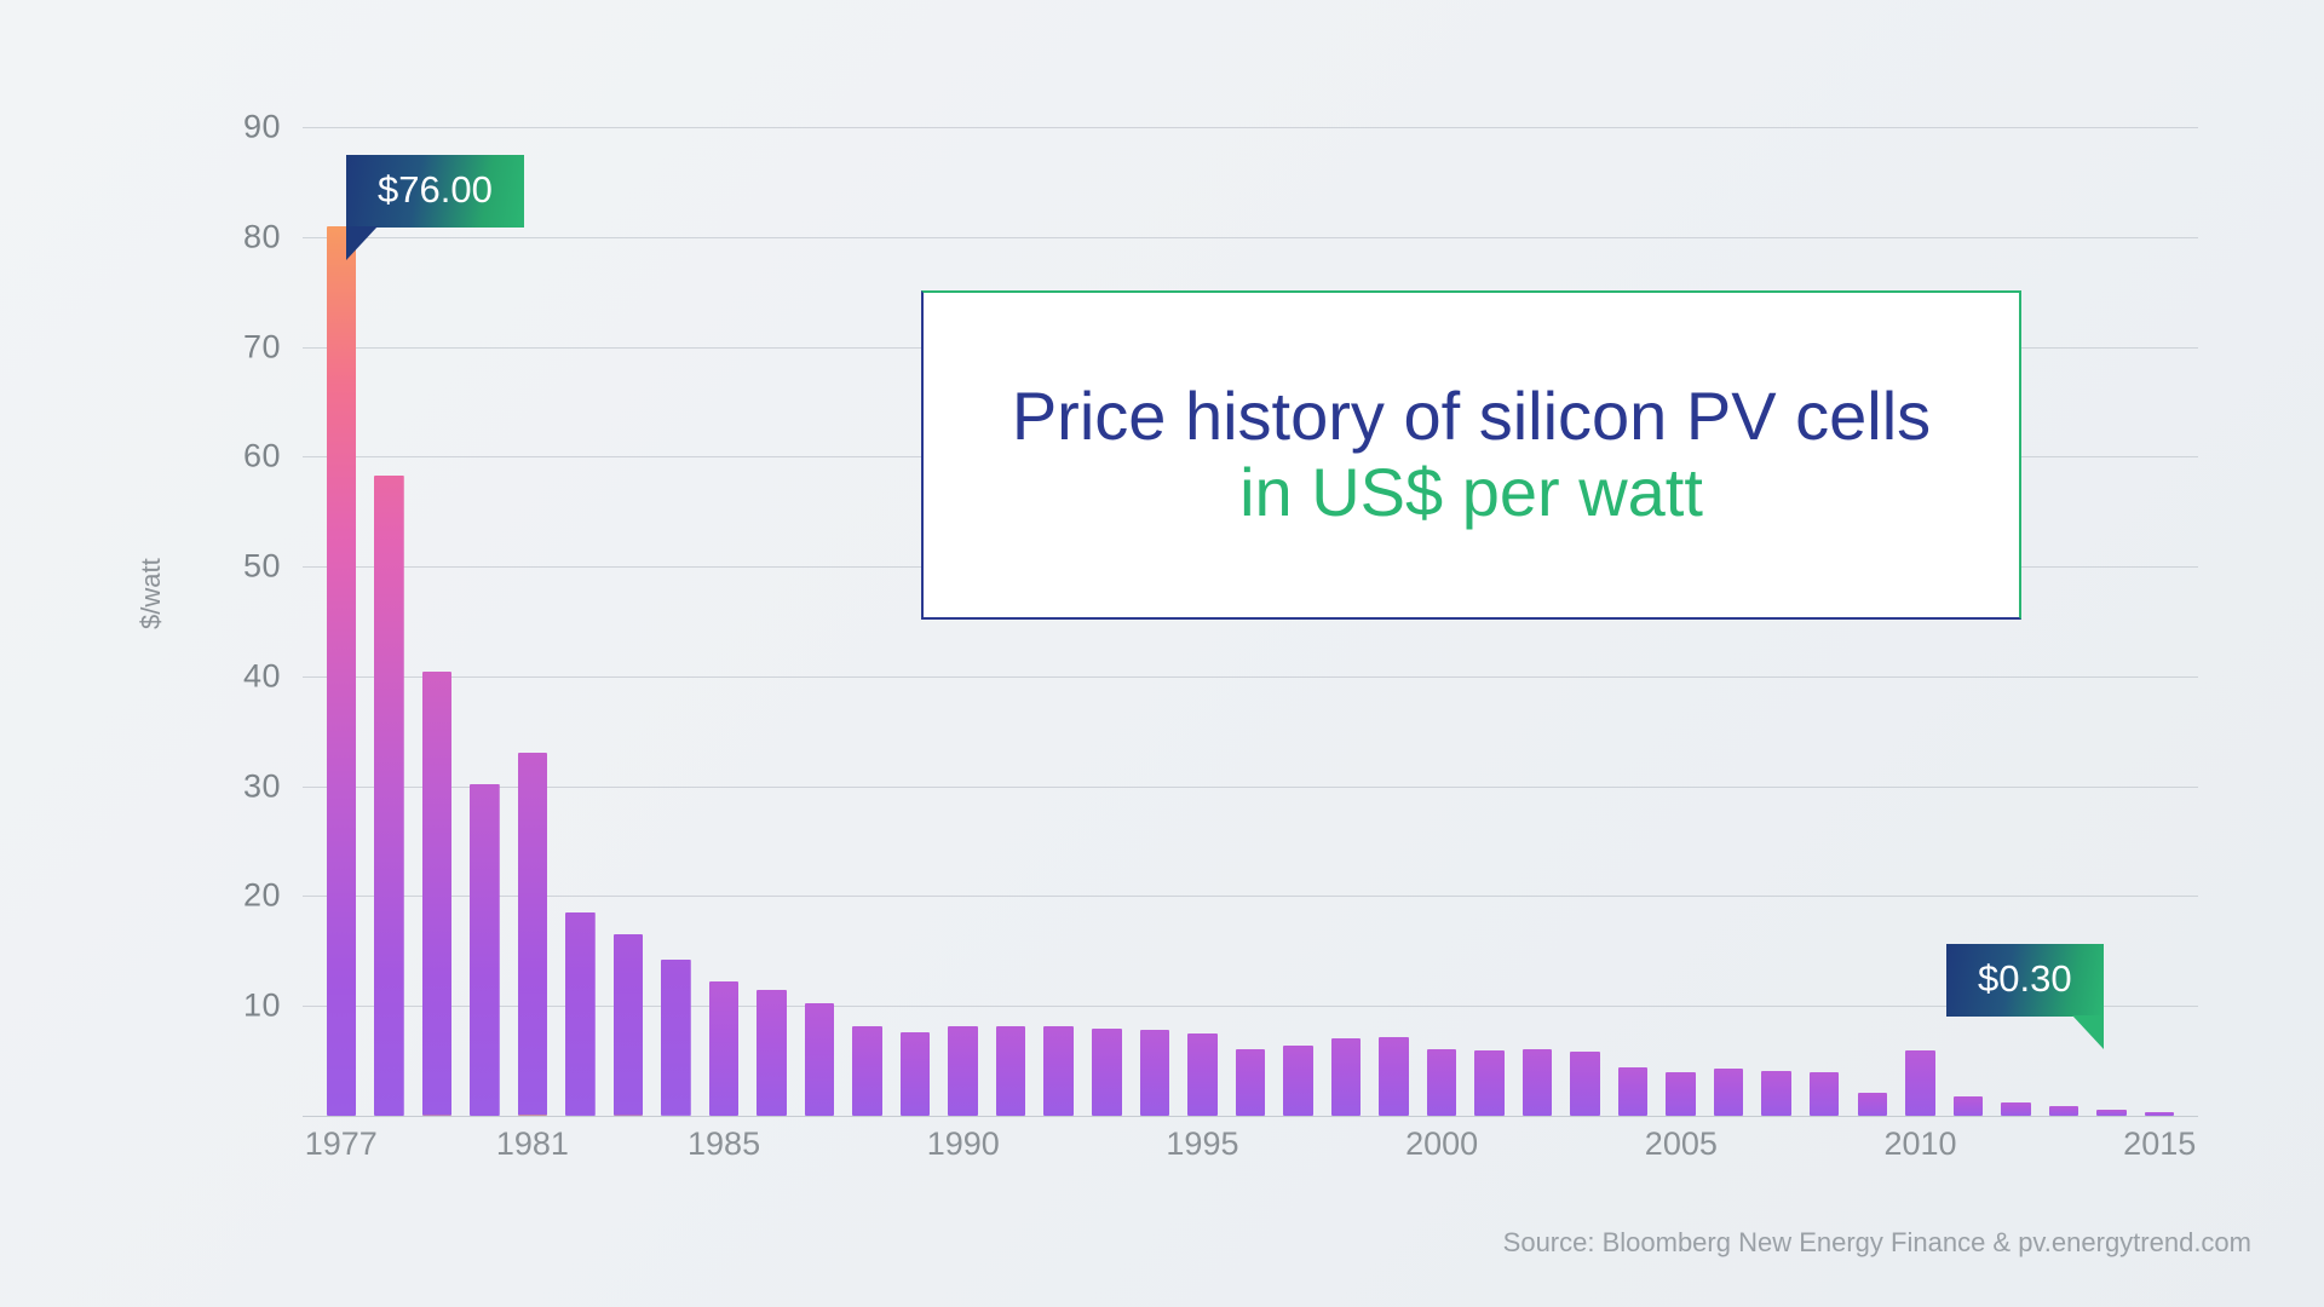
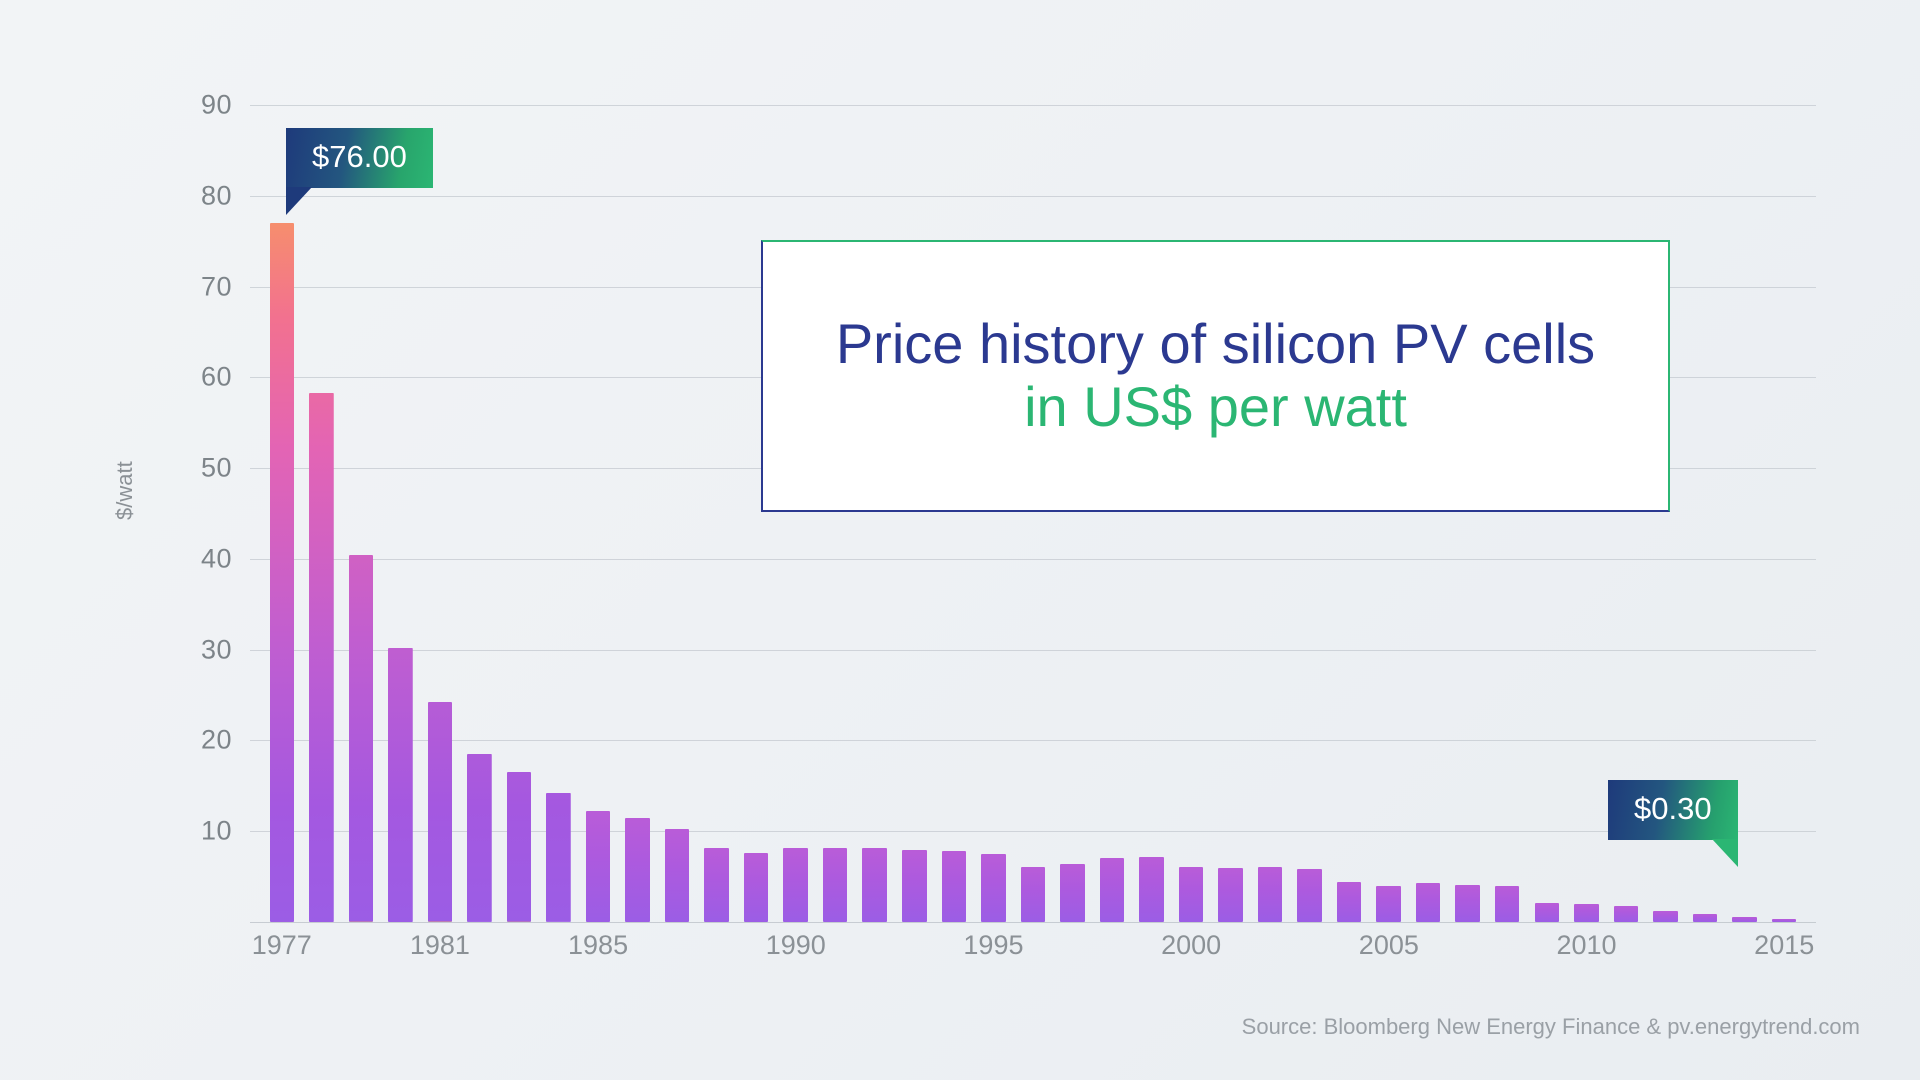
1977: 81 -> 77
1981: 33 -> 24
2010: 6 -> 2
